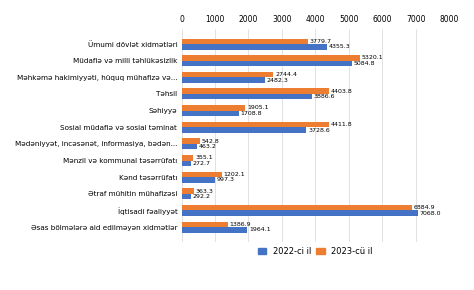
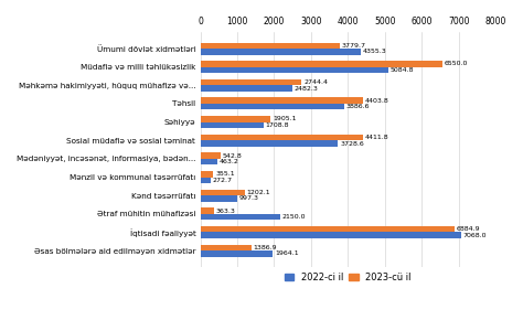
2023-cü il/Müdafiə və milli təhlükəsizlik: 5320 -> 6550
2022-ci il/Ətraf mühitin mühafizəsi: 290 -> 2150
